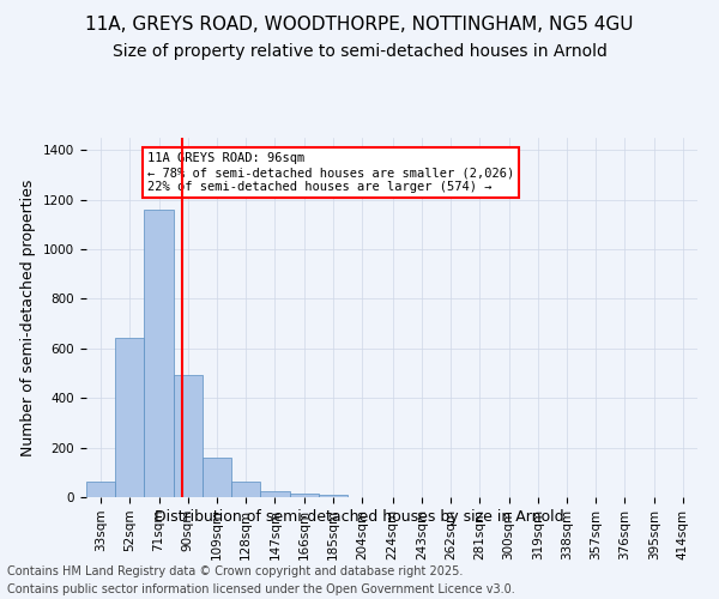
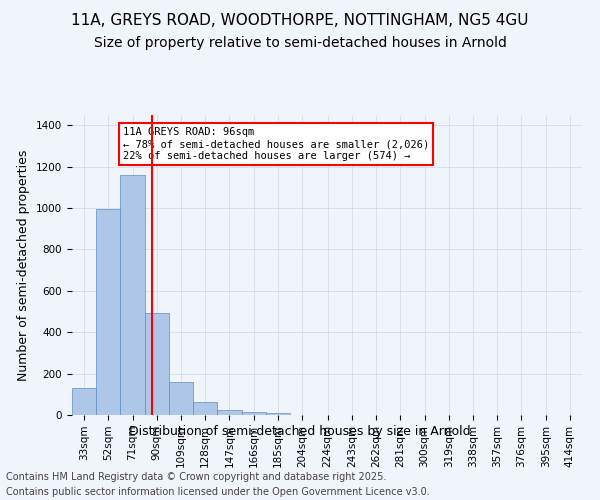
33sqm: 65 -> 130
52sqm: 645 -> 995
